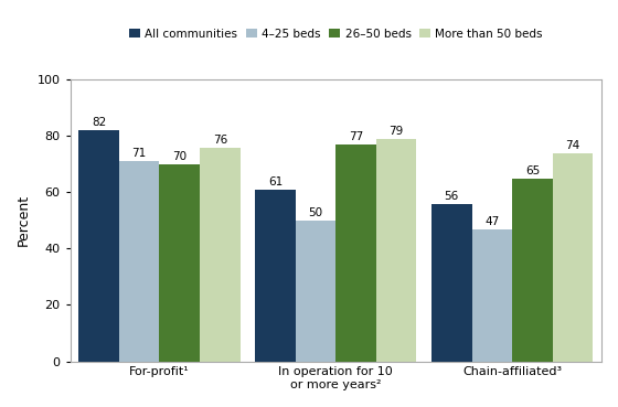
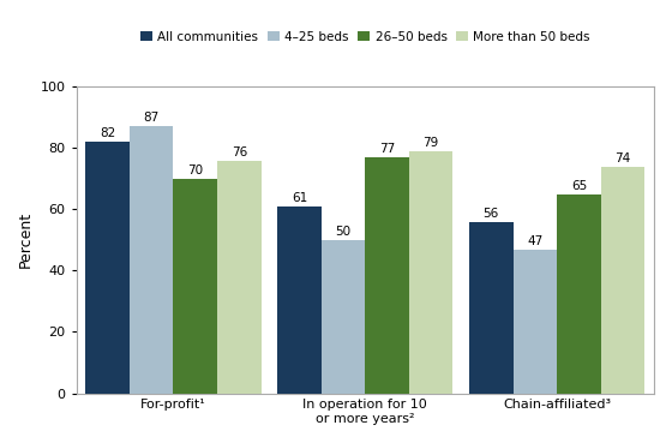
4–25 beds/For-profit¹: 71 -> 87
